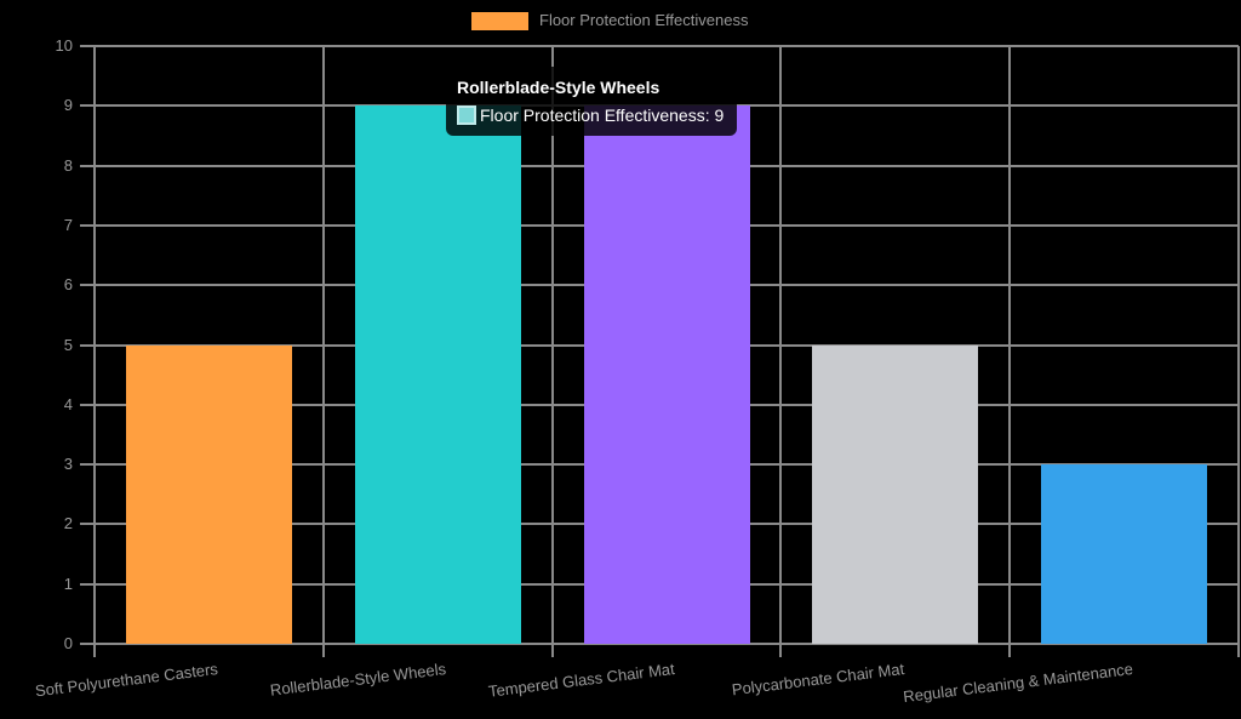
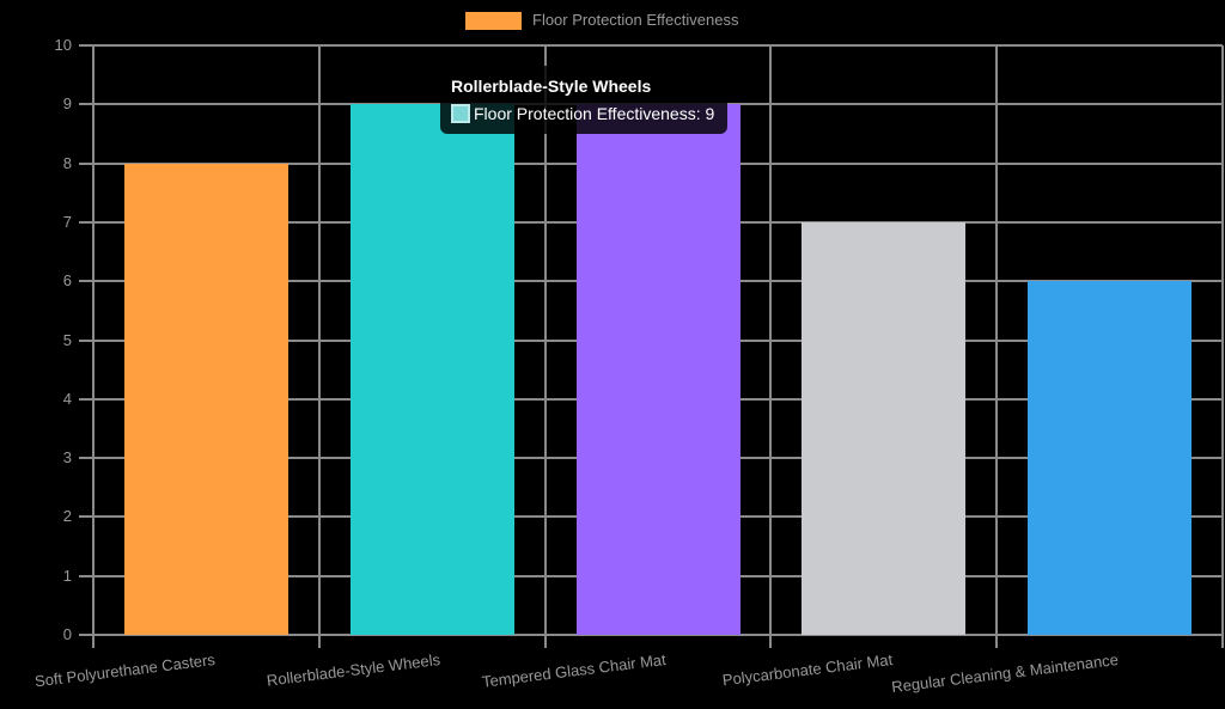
Soft Polyurethane Casters: 5 -> 8
Polycarbonate Chair Mat: 5 -> 7
Regular Cleaning & Maintenance: 3 -> 6
